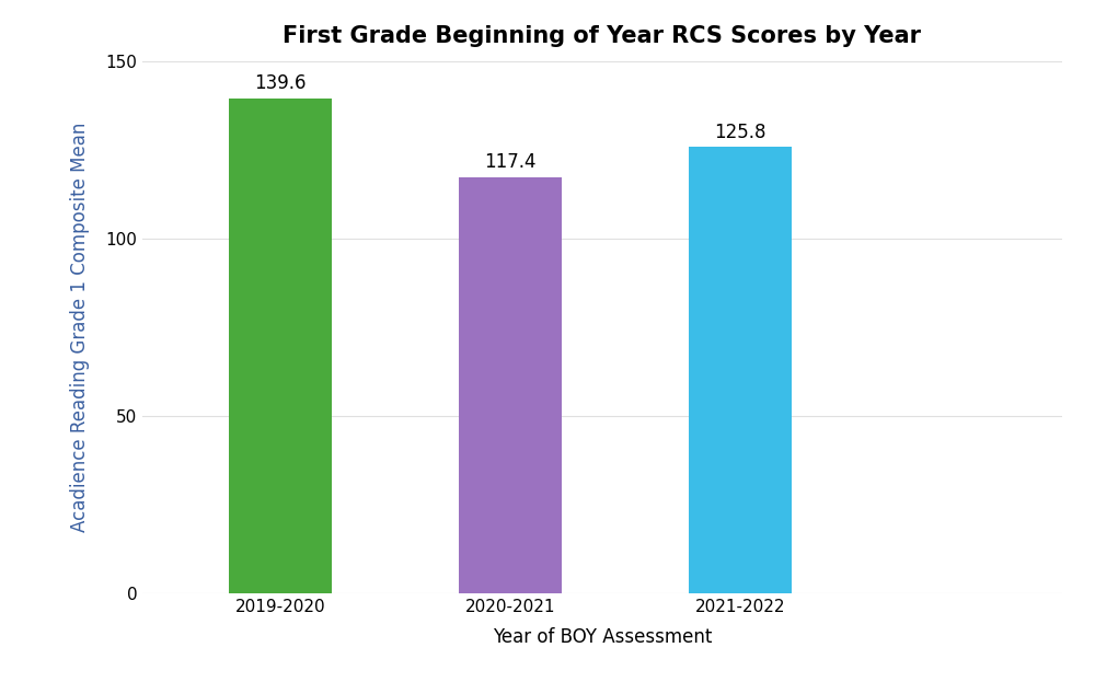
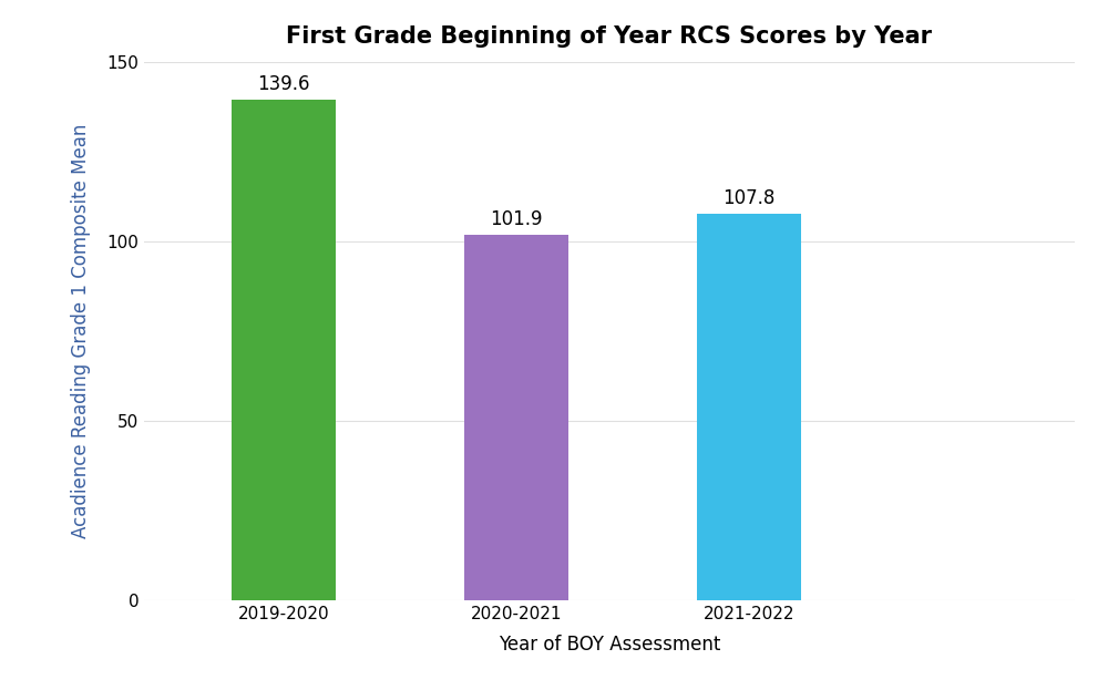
2020-2021: 117.4 -> 101.9
2021-2022: 125.8 -> 107.8
